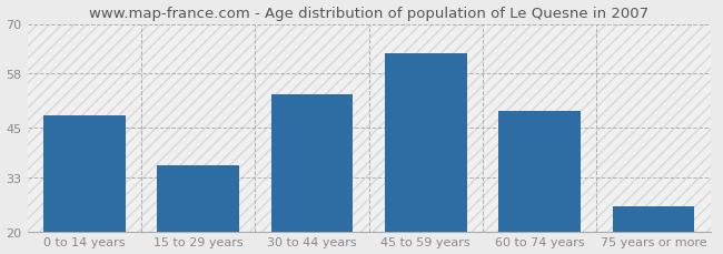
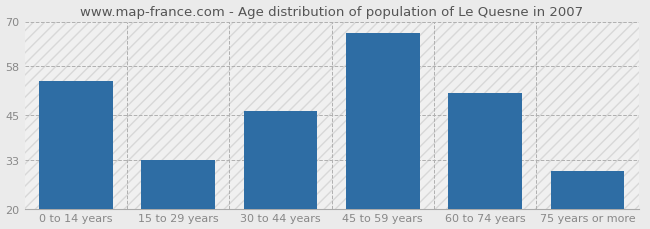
0 to 14 years: 48 -> 54
15 to 29 years: 36 -> 33
30 to 44 years: 53 -> 46
45 to 59 years: 63 -> 67
60 to 74 years: 49 -> 51
75 years or more: 26 -> 30
